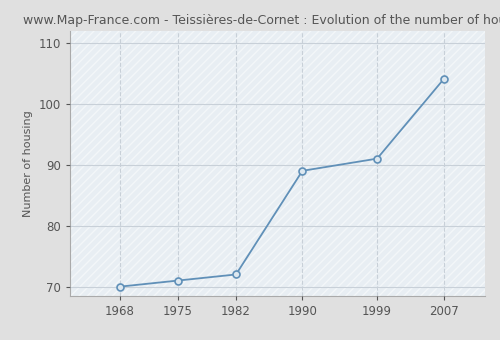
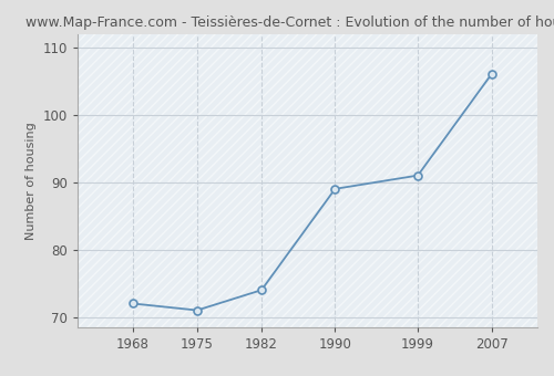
1968: 70 -> 72
1982: 72 -> 74
2007: 104 -> 106
